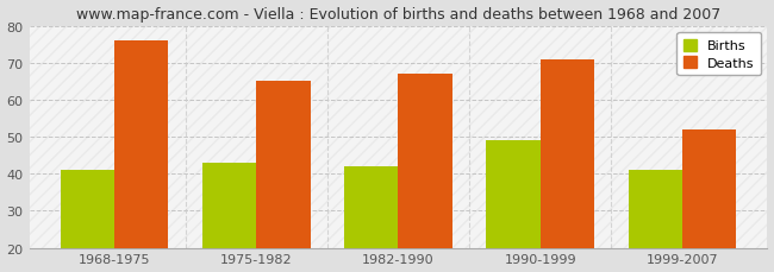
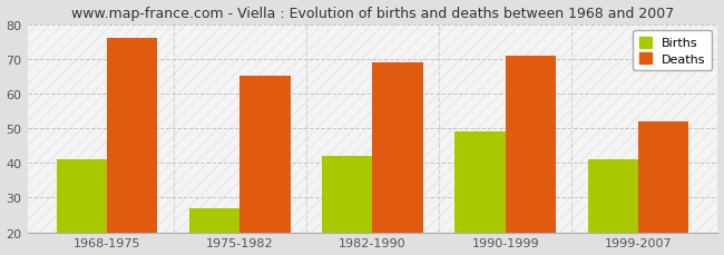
Births/1975-1982: 43 -> 27
Deaths/1982-1990: 67 -> 69
